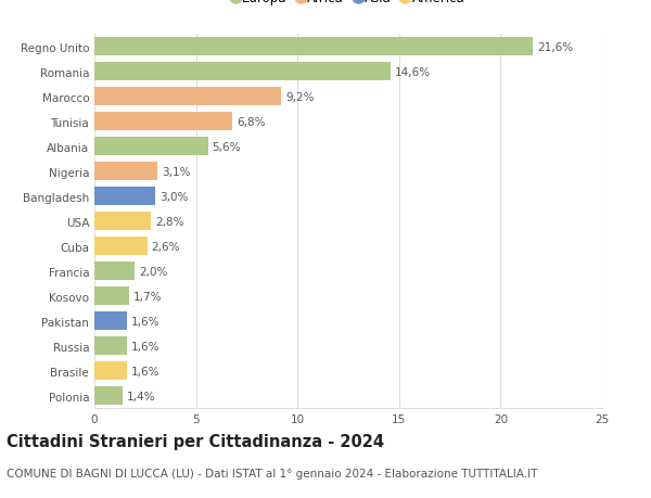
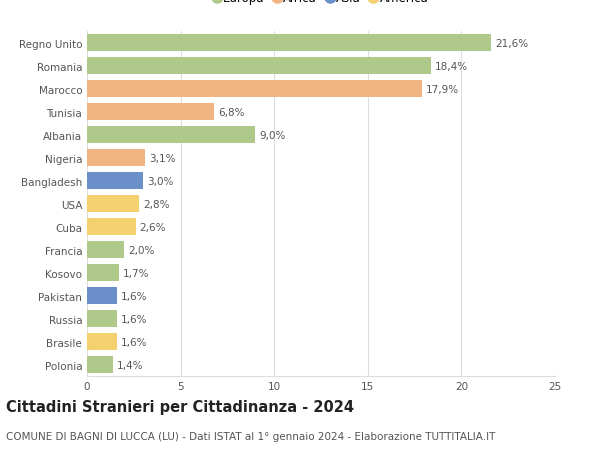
Romania: 14,6% -> 18,4%
Marocco: 9,2% -> 17,9%
Albania: 5,6% -> 9,0%
